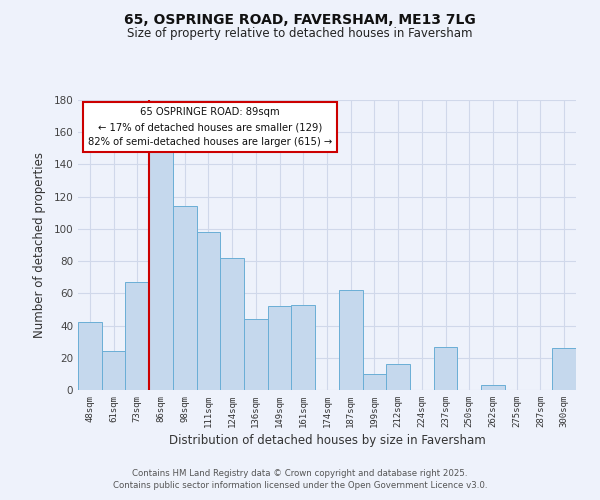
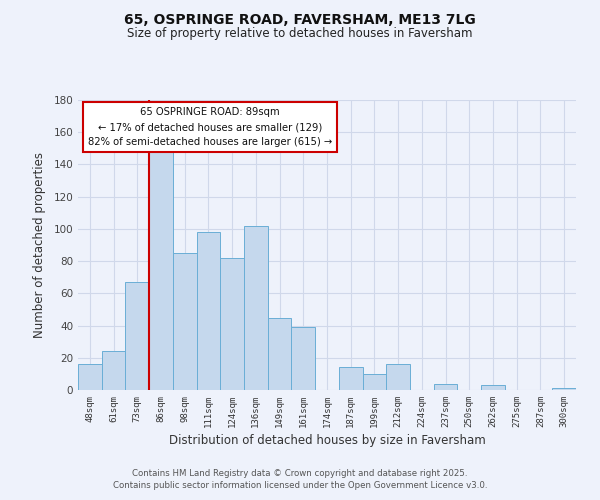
48sqm: 42 -> 16
98sqm: 114 -> 85
136sqm: 44 -> 102
149sqm: 52 -> 45
161sqm: 53 -> 39
187sqm: 62 -> 14
237sqm: 27 -> 4
300sqm: 26 -> 1
